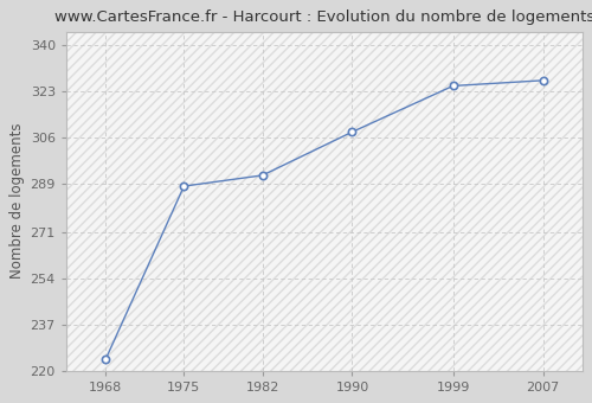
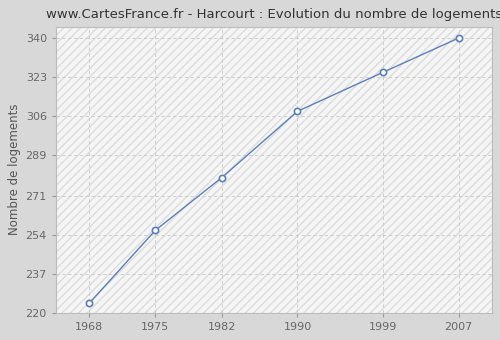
1975: 288 -> 256
1982: 292 -> 279
2007: 327 -> 340
